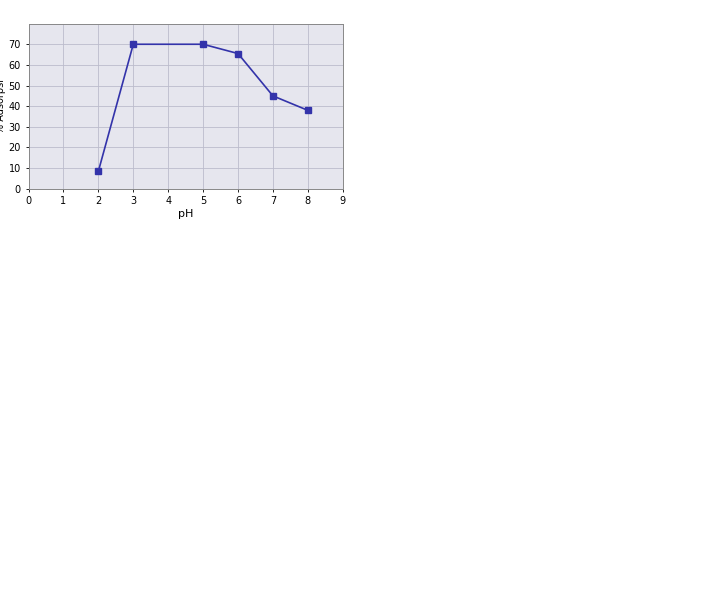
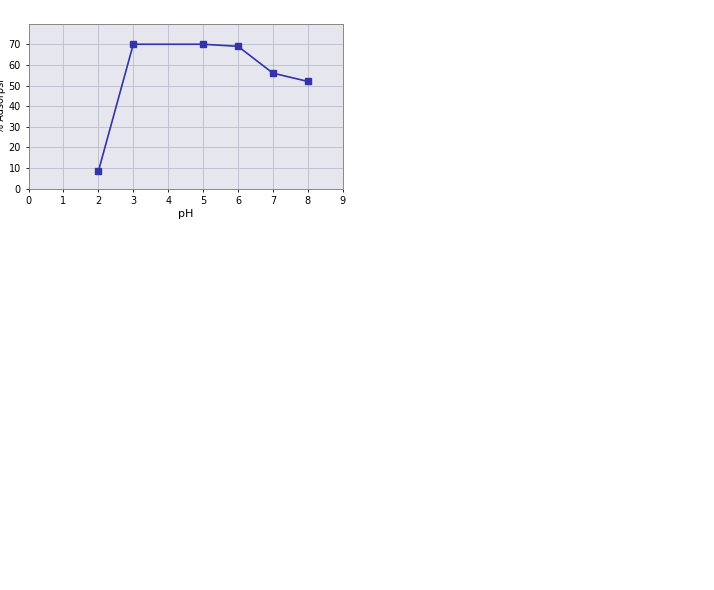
6: 65.5 -> 69.0
7: 45.0 -> 56.0
8: 38.0 -> 52.0
